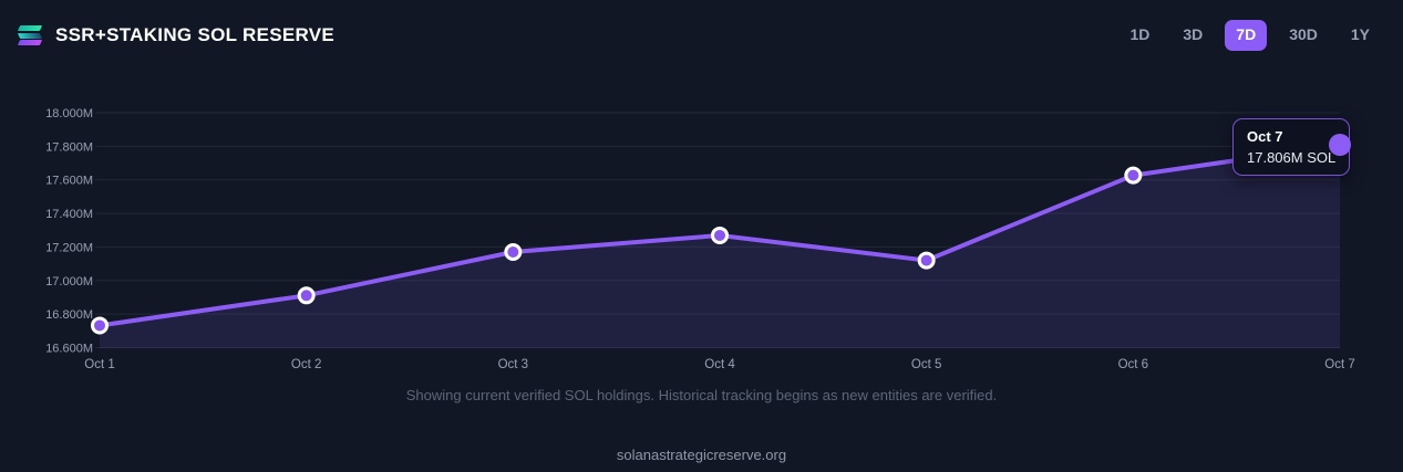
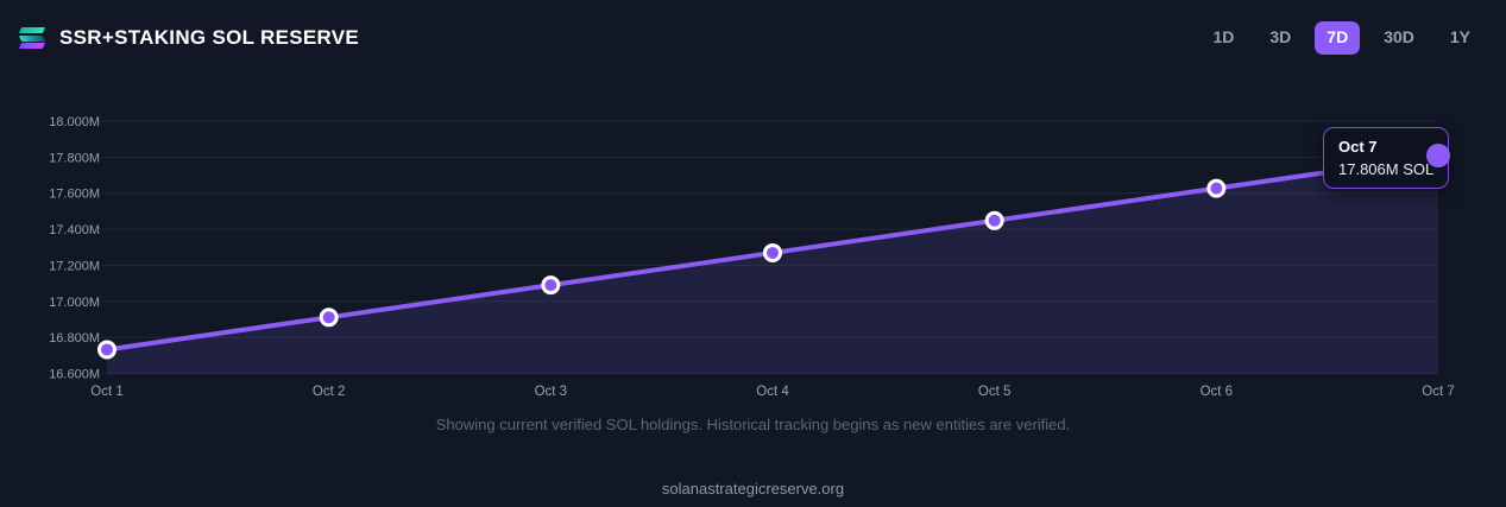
Oct 3: 17.17M -> 17.09M
Oct 5: 17.12M -> 17.45M
